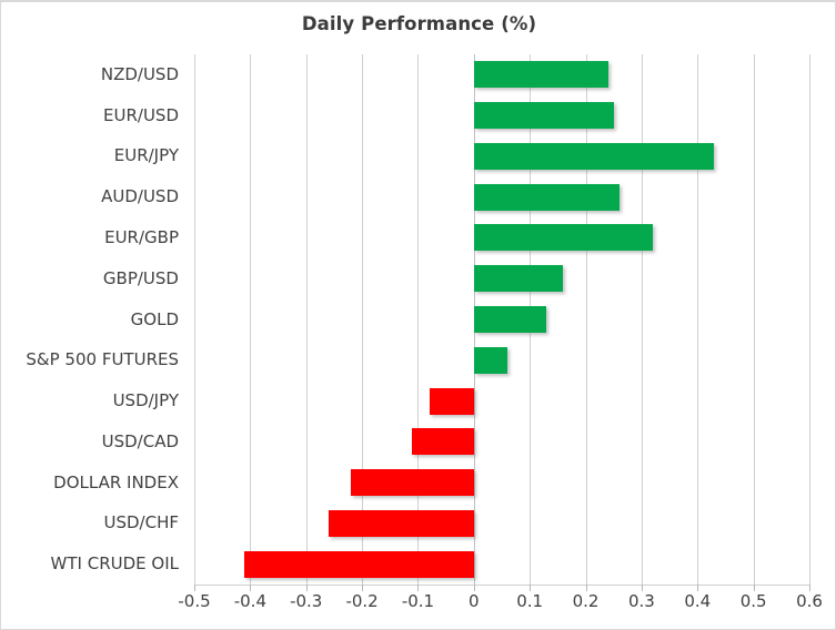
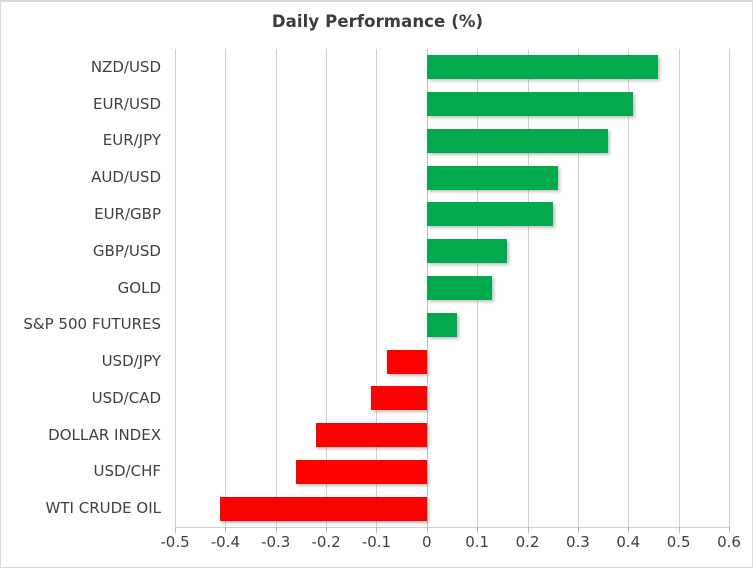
NZD/USD: 0.24 -> 0.46
EUR/USD: 0.25 -> 0.41
EUR/JPY: 0.43 -> 0.36
EUR/GBP: 0.32 -> 0.25
